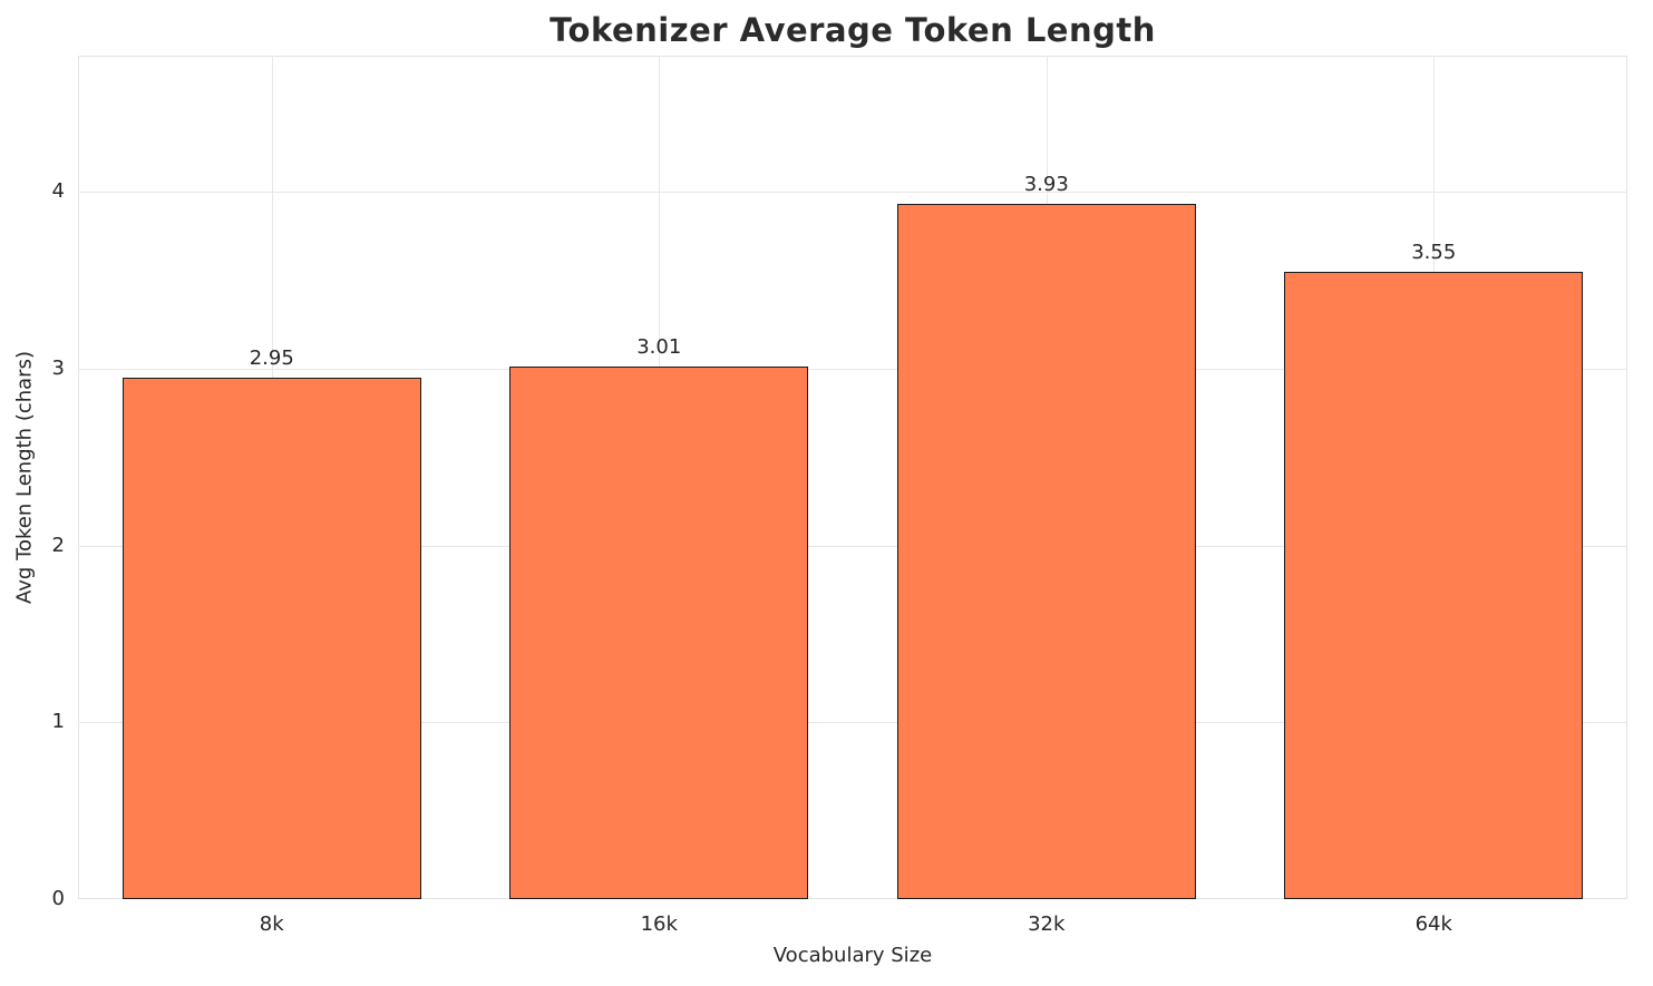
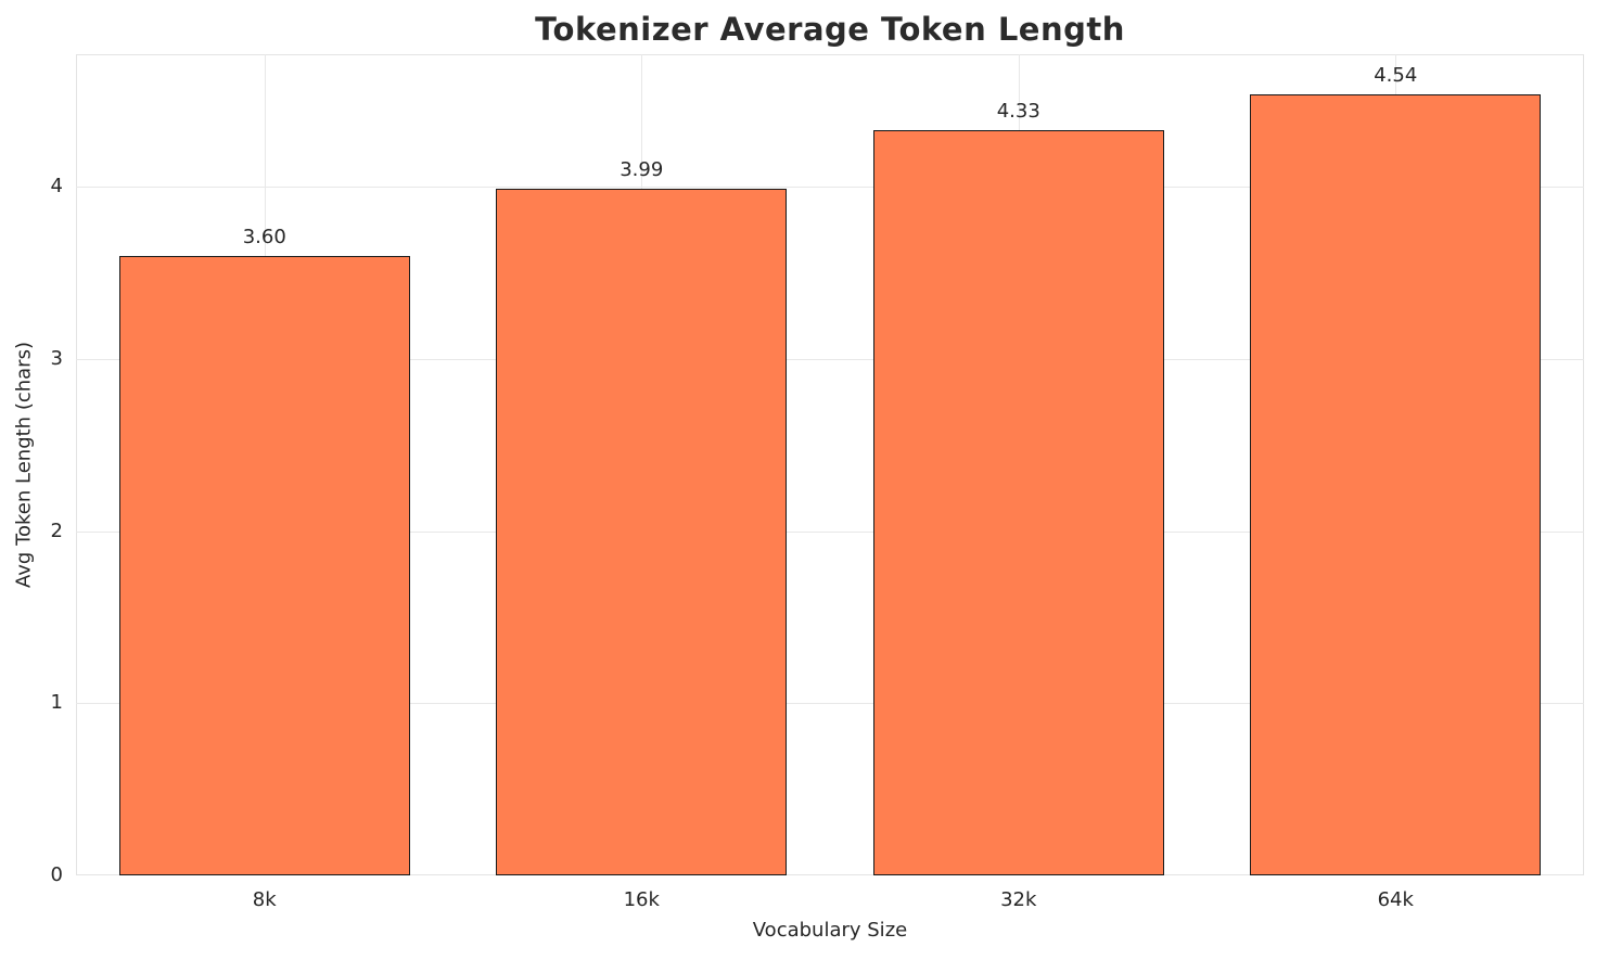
8k: 2.95 -> 3.60
16k: 3.01 -> 3.99
32k: 3.93 -> 4.33
64k: 3.55 -> 4.54
